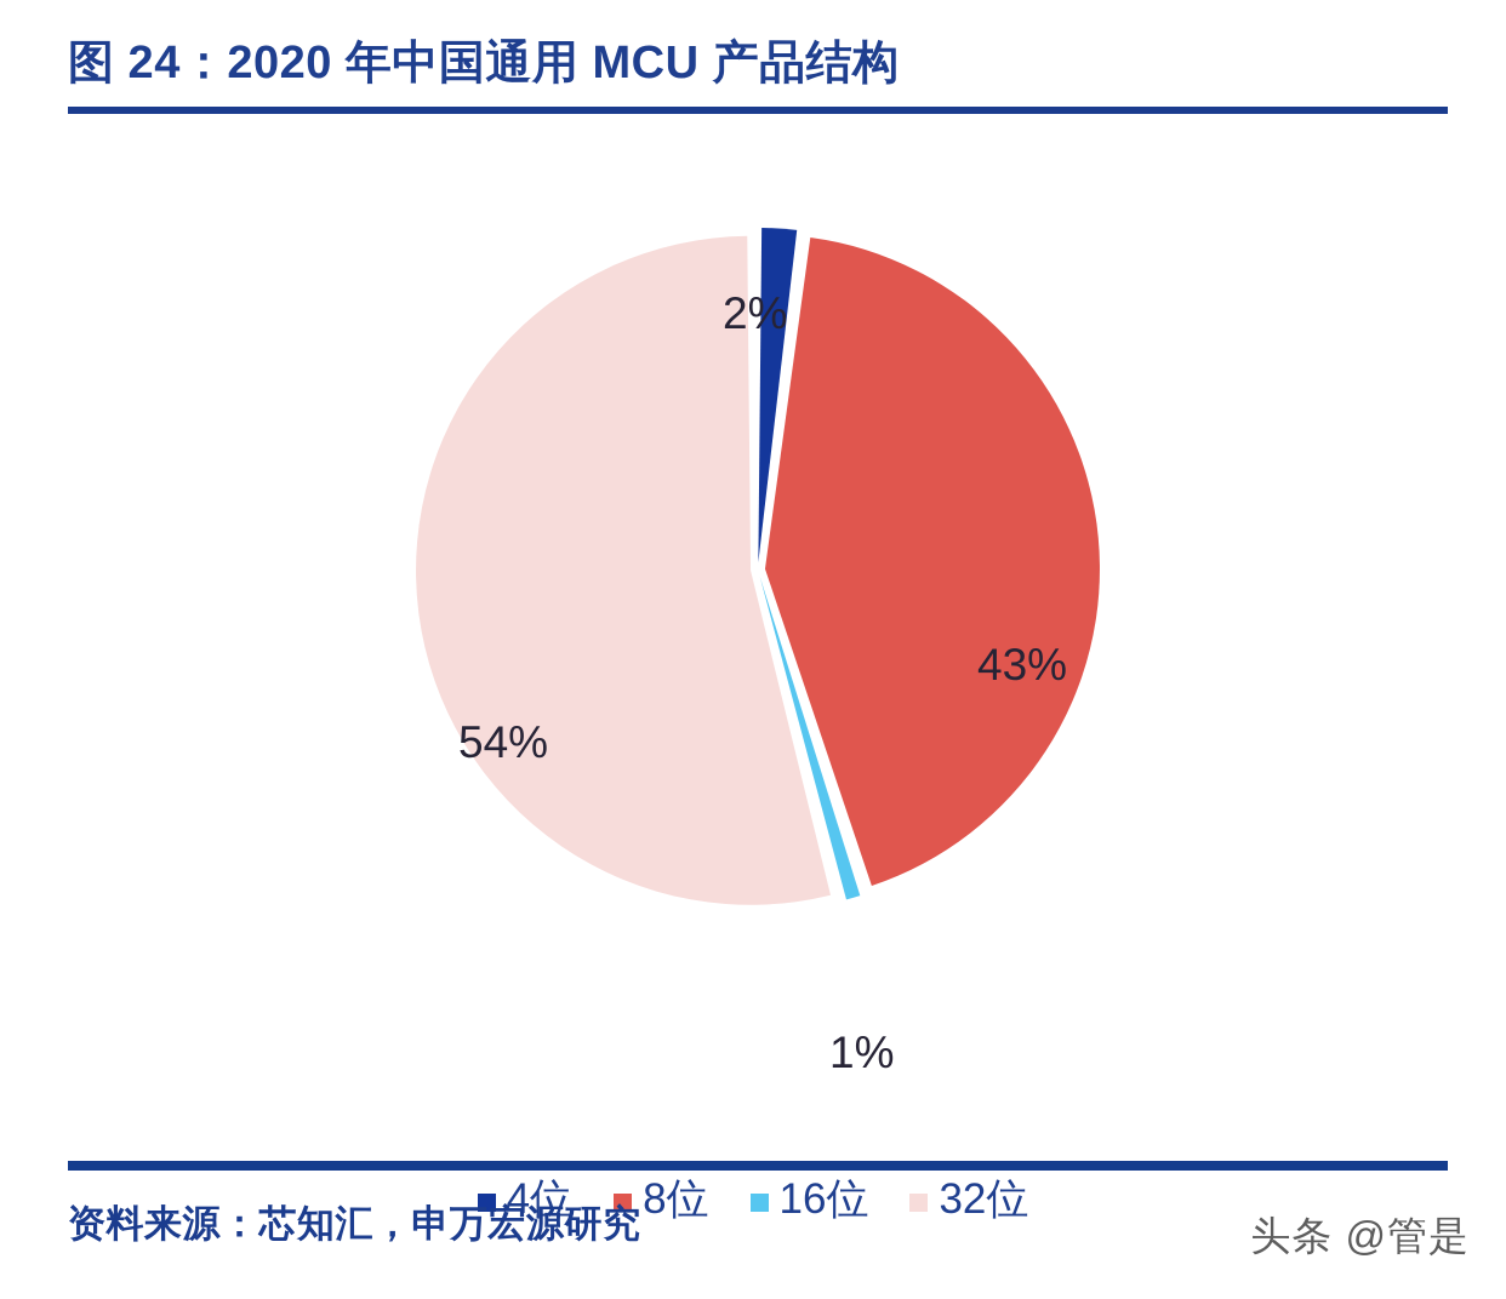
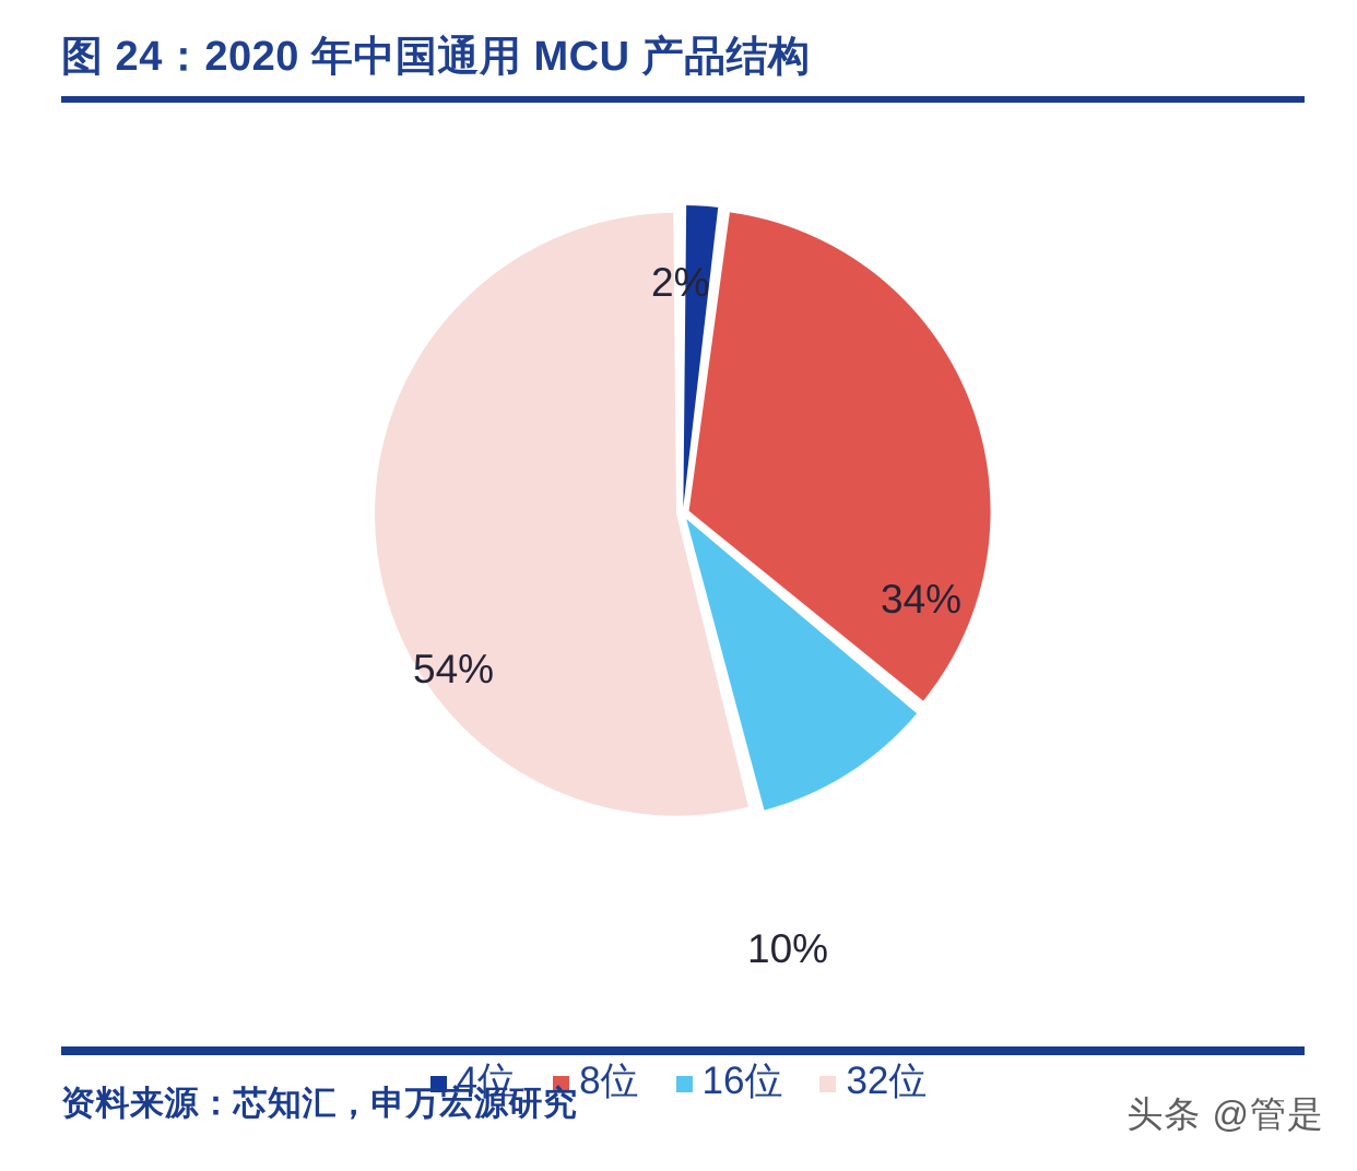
8位: 43% -> 34%
16位: 1% -> 10%
